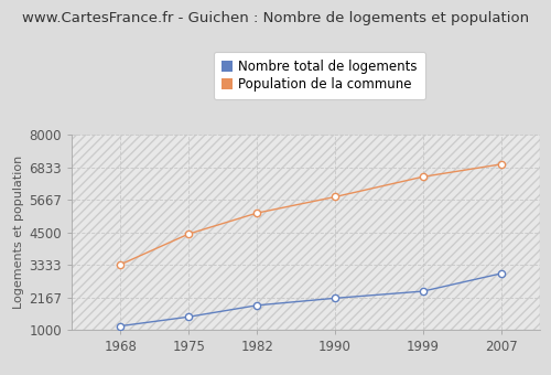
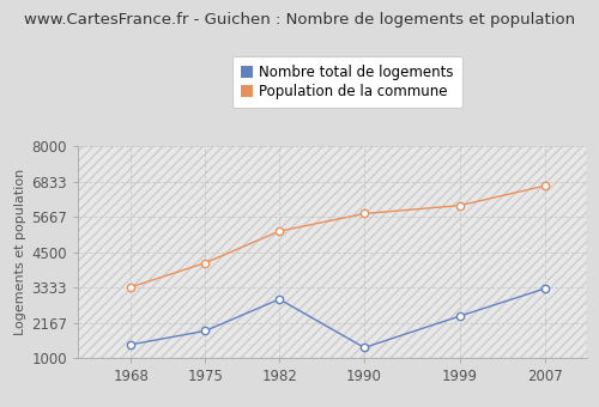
Nombre total de logements/1968: 1140 -> 1450
Nombre total de logements/1975: 1470 -> 1900
Population de la commune/1975: 4450 -> 4150
Nombre total de logements/1982: 1890 -> 2950
Nombre total de logements/1990: 2140 -> 1350
Population de la commune/1999: 6500 -> 6050
Nombre total de logements/2007: 3030 -> 3300
Population de la commune/2007: 6950 -> 6700
